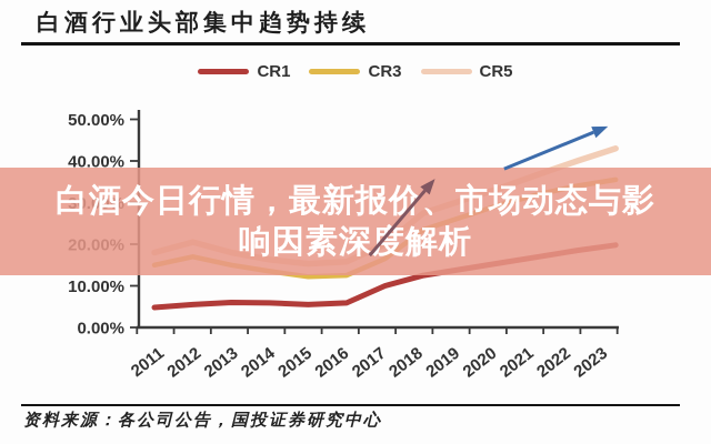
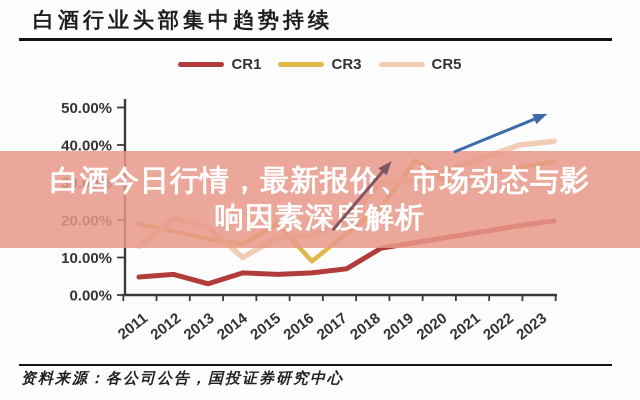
CR3/2011: 15% -> 19%
CR5/2011: 18% -> 13%
CR1/2013: 6% -> 3%
CR5/2014: 16% -> 10%
CR3/2015: 12% -> 19%
CR3/2016: 12% -> 9%
CR1/2017: 10% -> 7%
CR5/2018: 28% -> 30%
CR3/2019: 26% -> 36%
CR5/2023: 43% -> 41%
